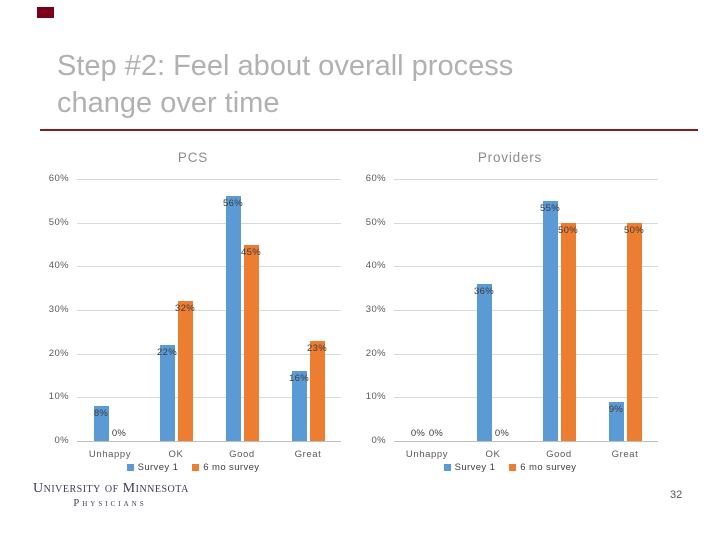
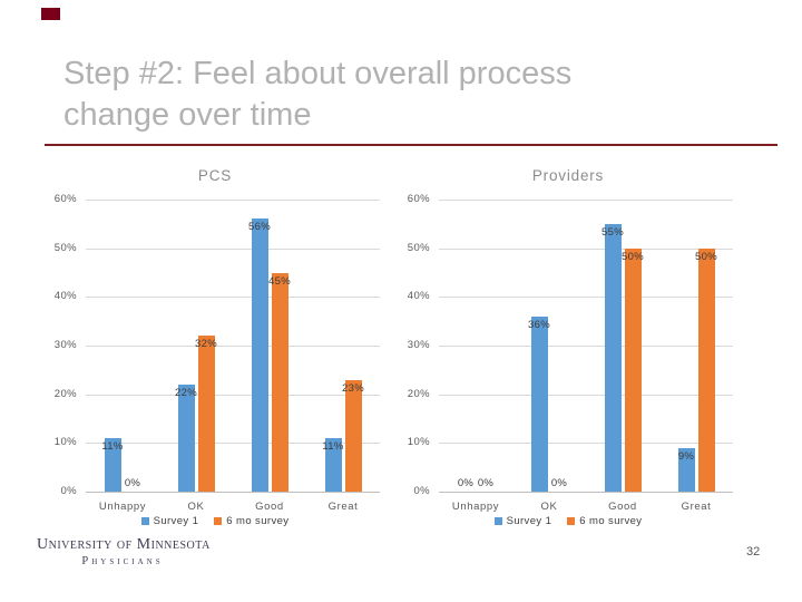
PCS/Survey 1/Unhappy: 8% -> 11%
PCS/Survey 1/Great: 16% -> 11%
